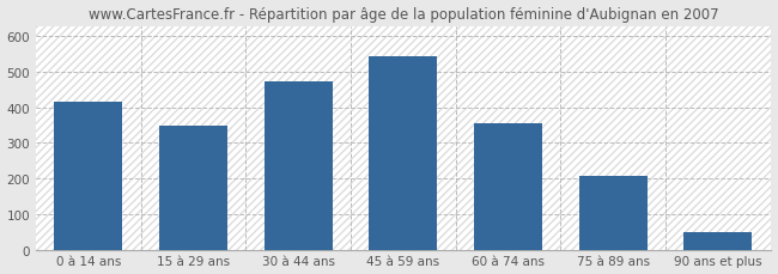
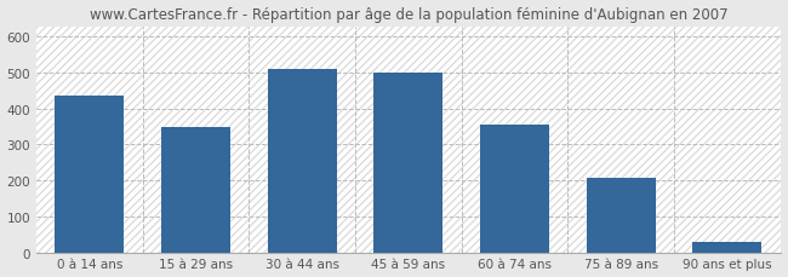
0 à 14 ans: 415 -> 435
30 à 44 ans: 475 -> 510
45 à 59 ans: 545 -> 500
90 ans et plus: 50 -> 28
